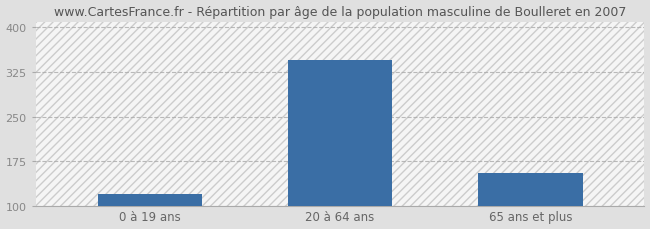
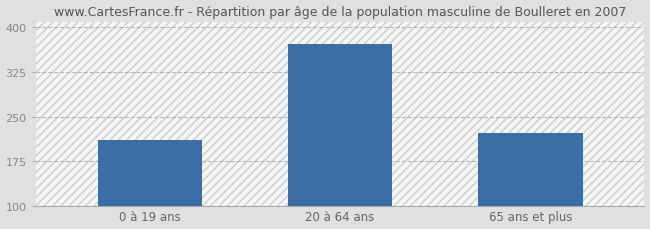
0 à 19 ans: 120 -> 210
20 à 64 ans: 345 -> 372
65 ans et plus: 155 -> 222
